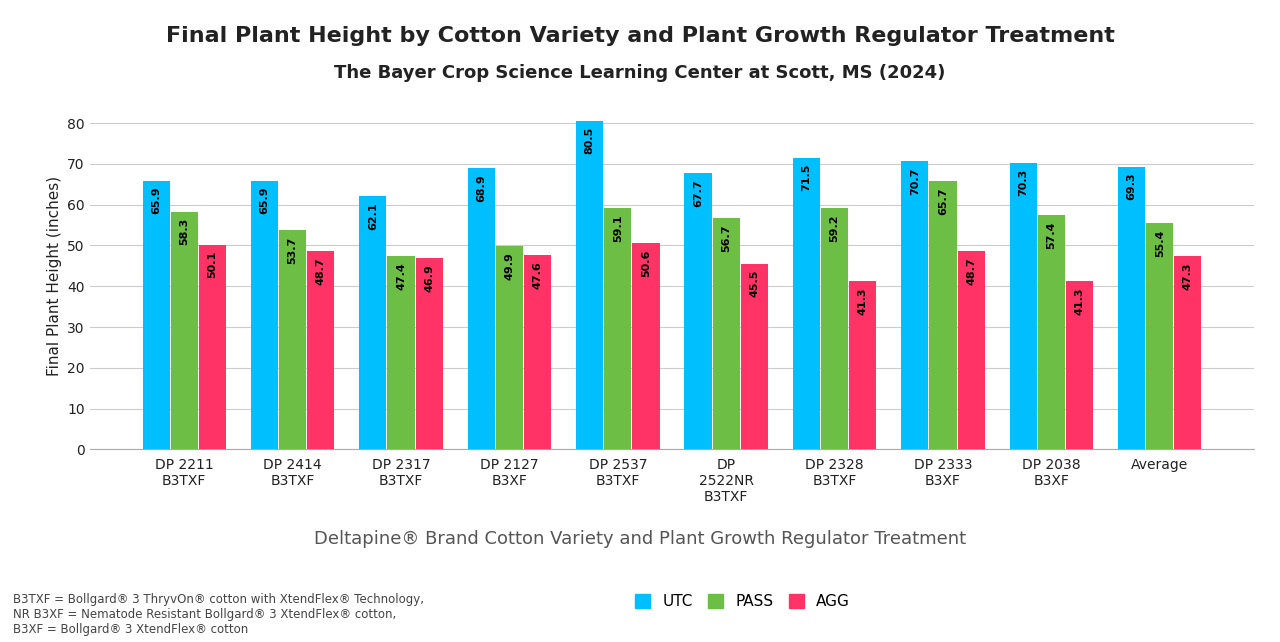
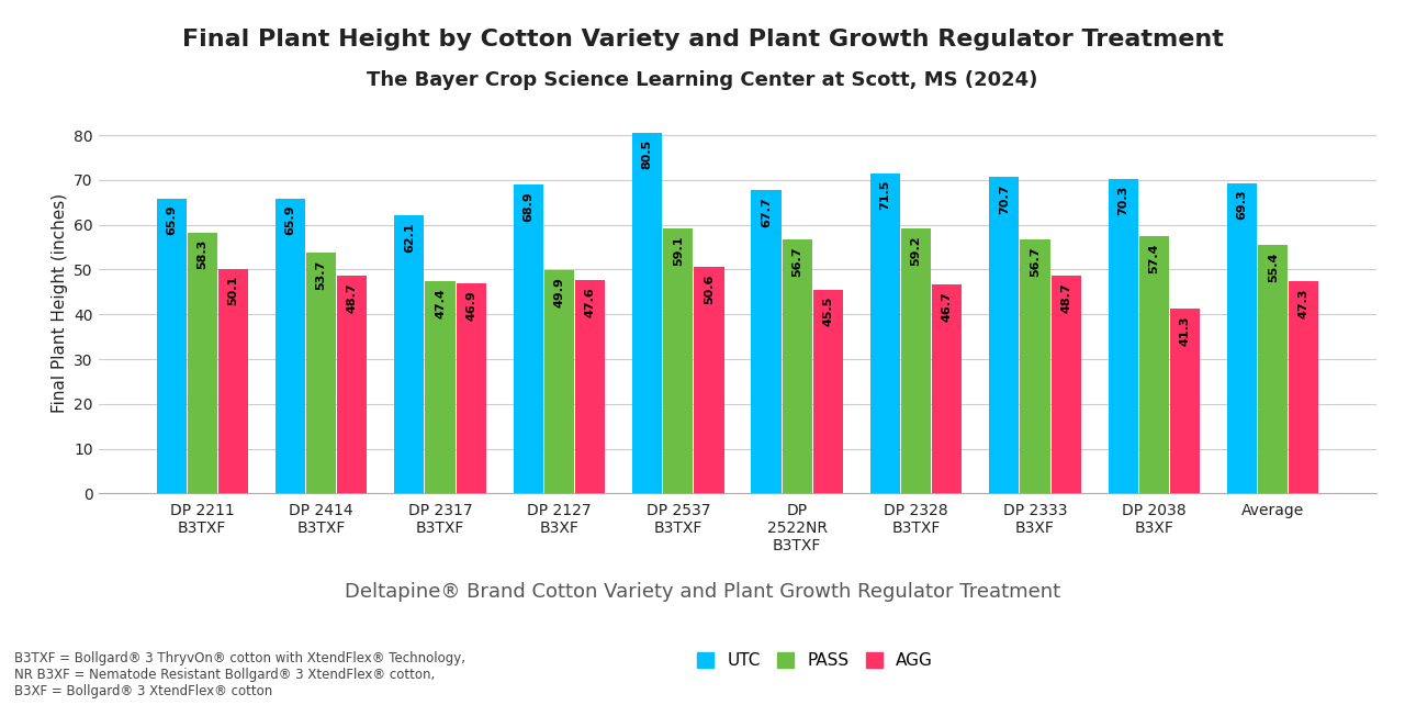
AGG/DP 2328 B3TXF: 41.3 -> 46.7
PASS/DP 2333 B3XF: 65.7 -> 56.7
